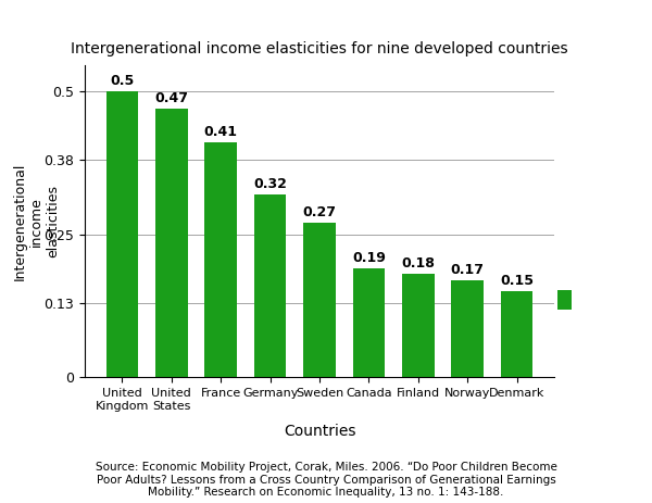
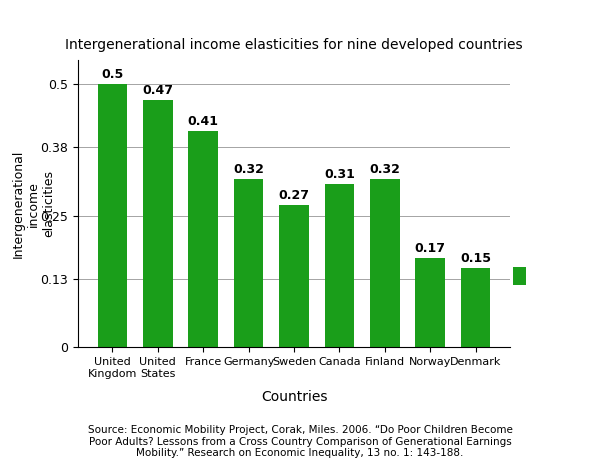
Canada: 0.19 -> 0.31
Finland: 0.18 -> 0.32
